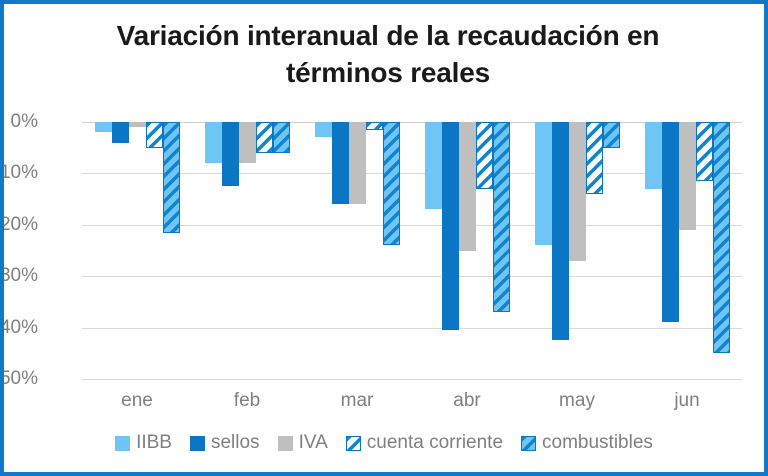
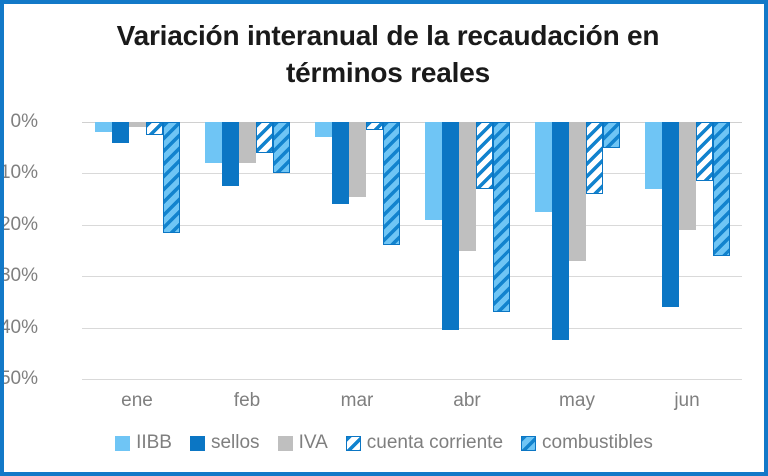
cuenta corriente/ene: -5% -> -2%
combustibles/feb: -6% -> -10%
IVA/mar: -16% -> -14%
IIBB/abr: -17% -> -19%
IIBB/may: -24% -> -18%
sellos/jun: -39% -> -36%
combustibles/jun: -45% -> -26%
